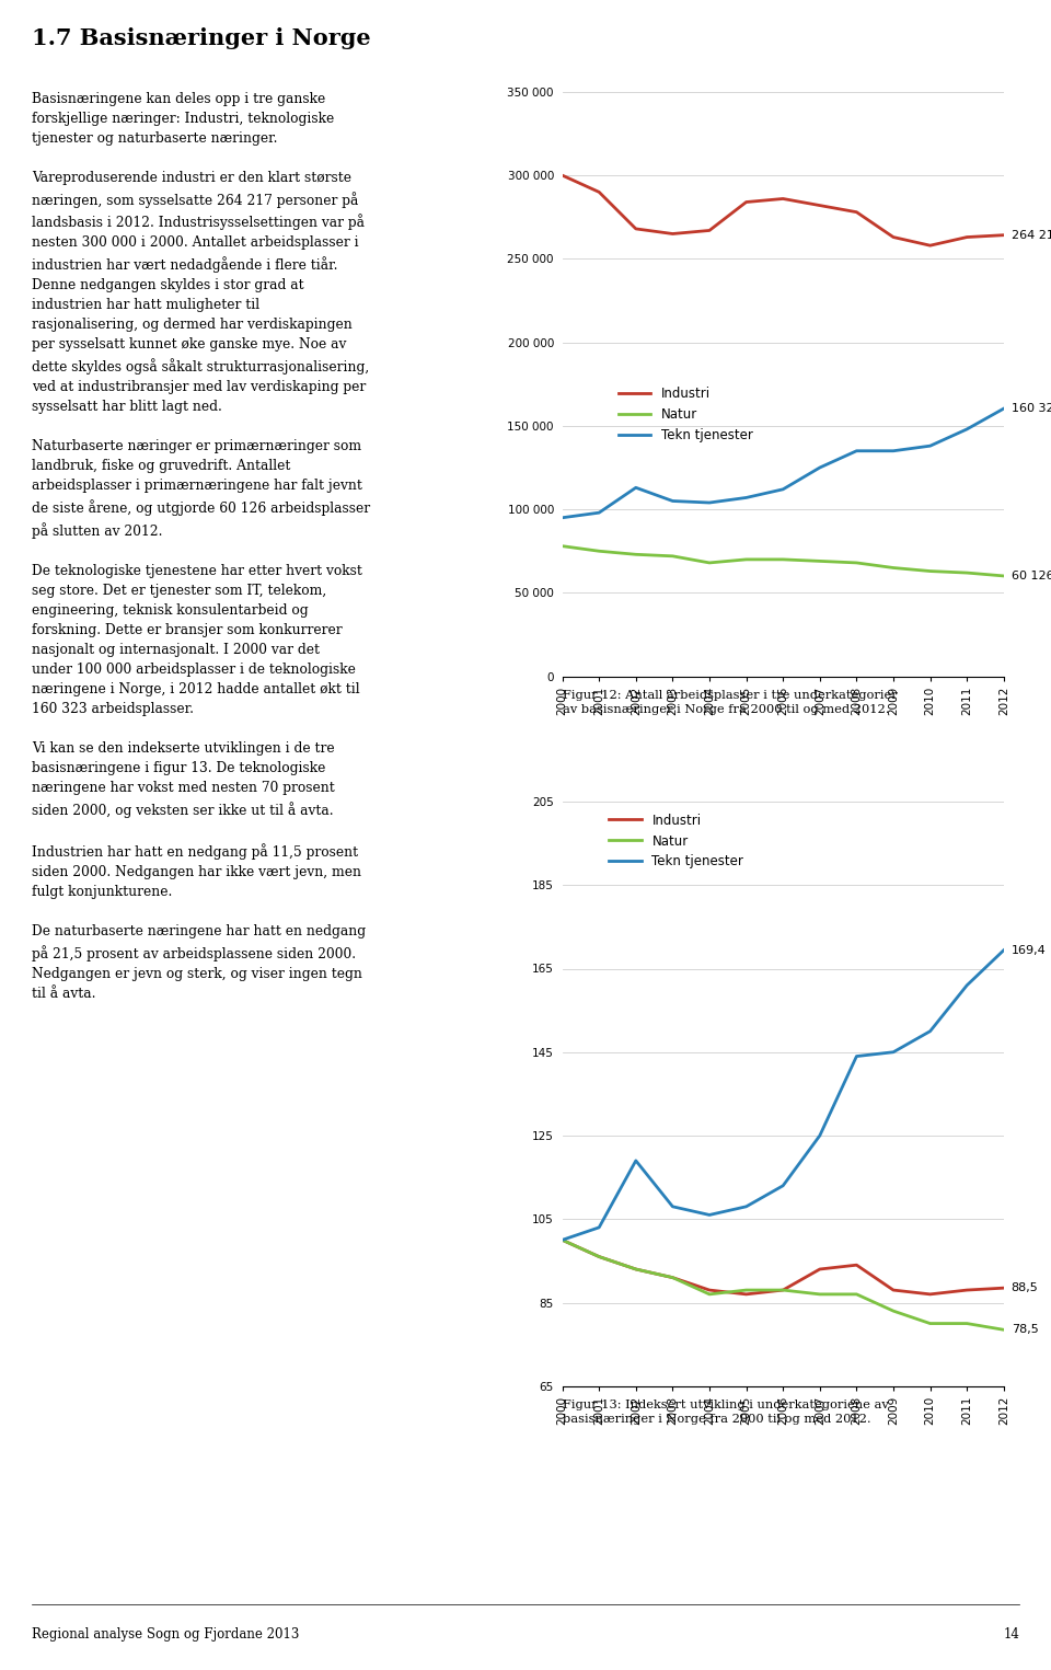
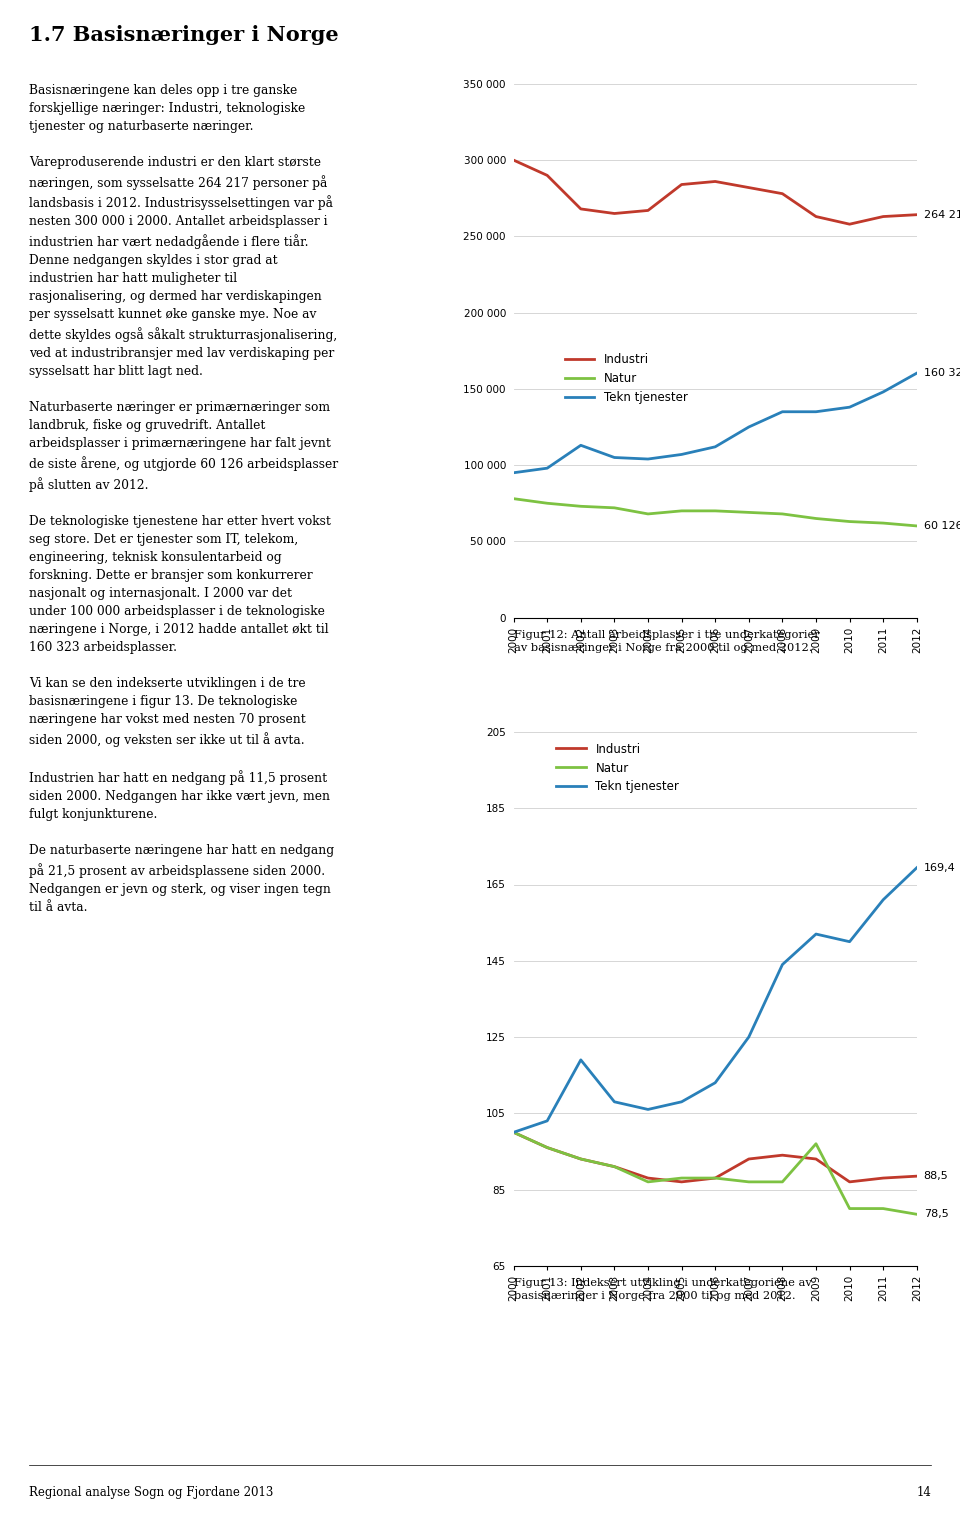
Industri/2009: 88.0 -> 93.0
Natur/2009: 83.0 -> 97.0
Tekn tjenester/2009: 145.0 -> 152.0
